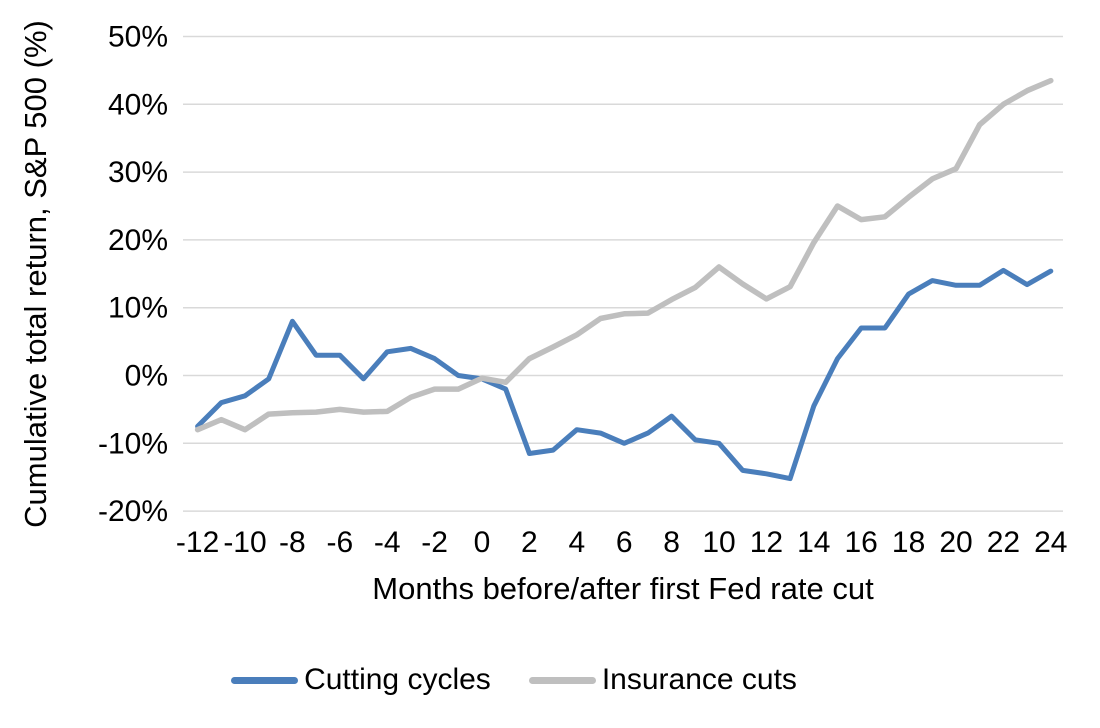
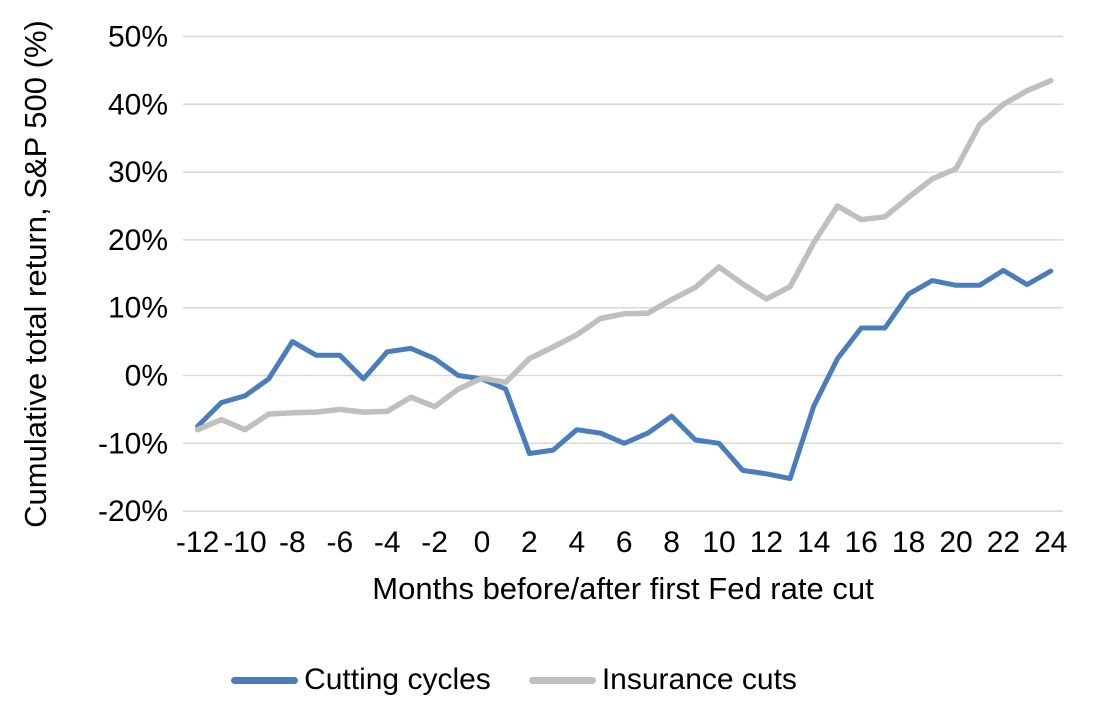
Cutting cycles/-8: 8% -> 5%
Insurance cuts/-2: -2% -> -5%
